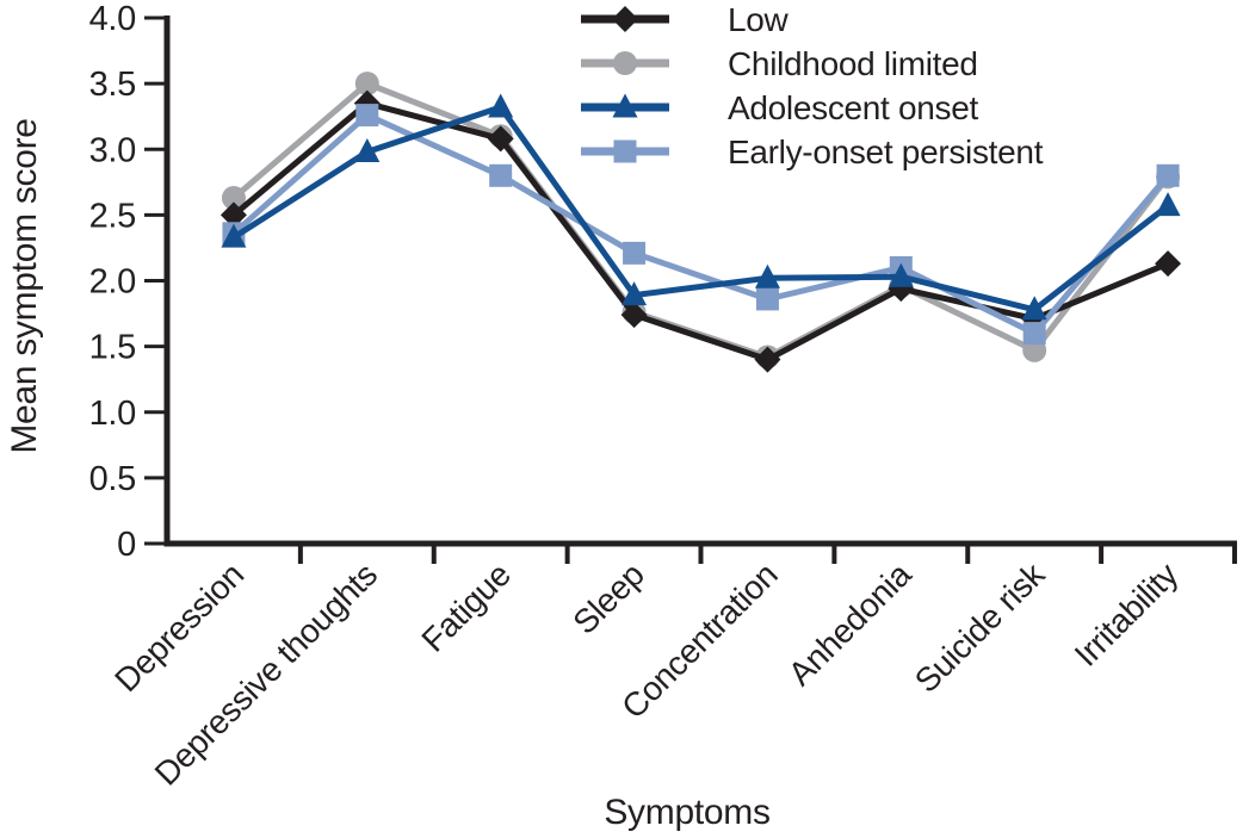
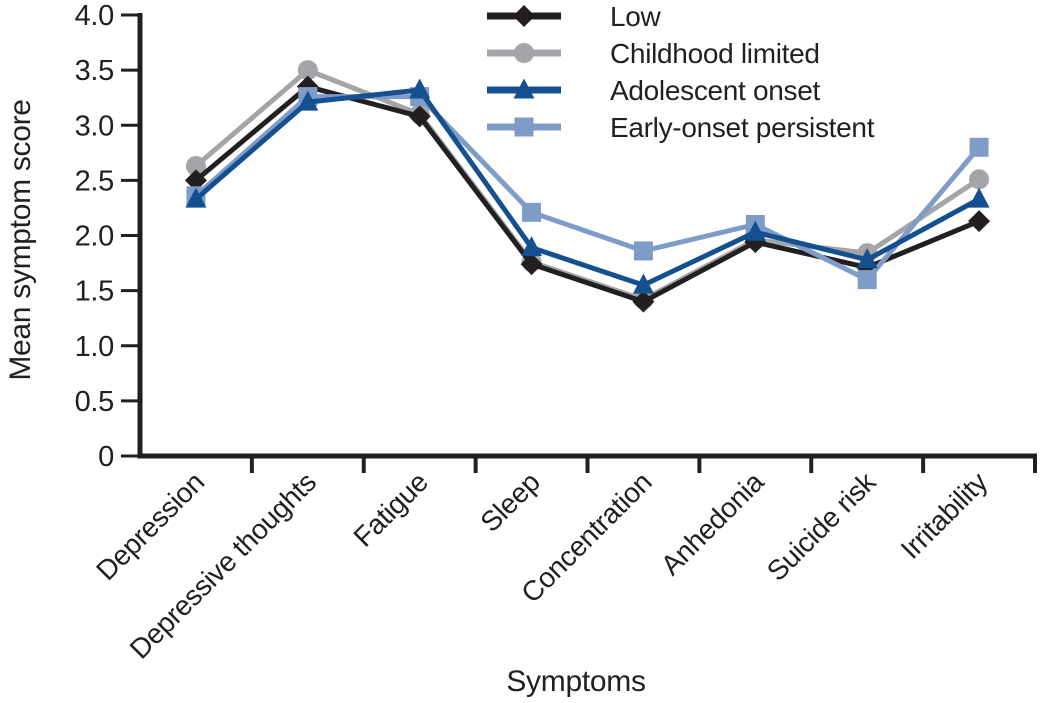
Adolescent onset/Depressive thoughts: 2.98 -> 3.21
Early-onset persistent/Fatigue: 2.80 -> 3.26
Adolescent onset/Concentration: 2.02 -> 1.55
Childhood limited/Suicide risk: 1.47 -> 1.84
Childhood limited/Irritability: 2.79 -> 2.51
Adolescent onset/Irritability: 2.57 -> 2.33
